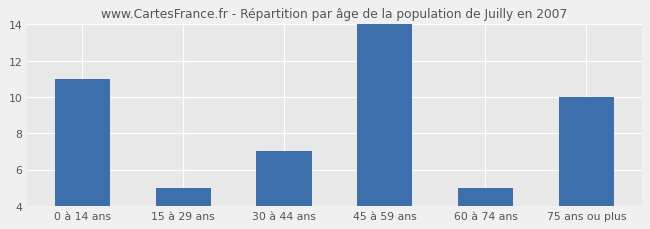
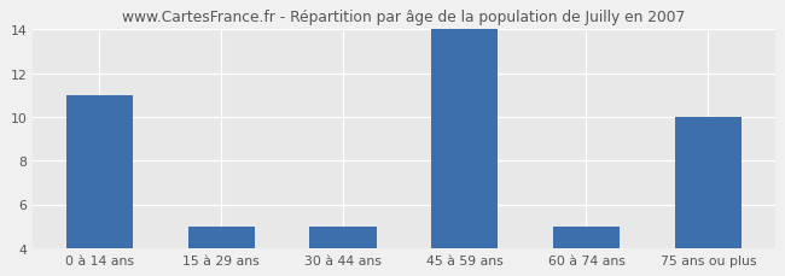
30 à 44 ans: 7 -> 5
